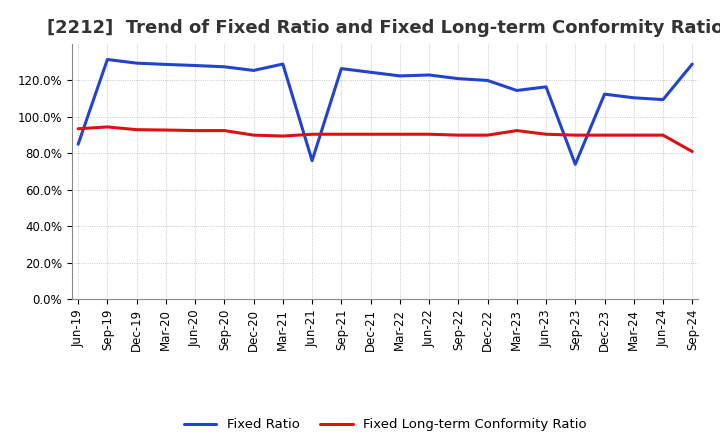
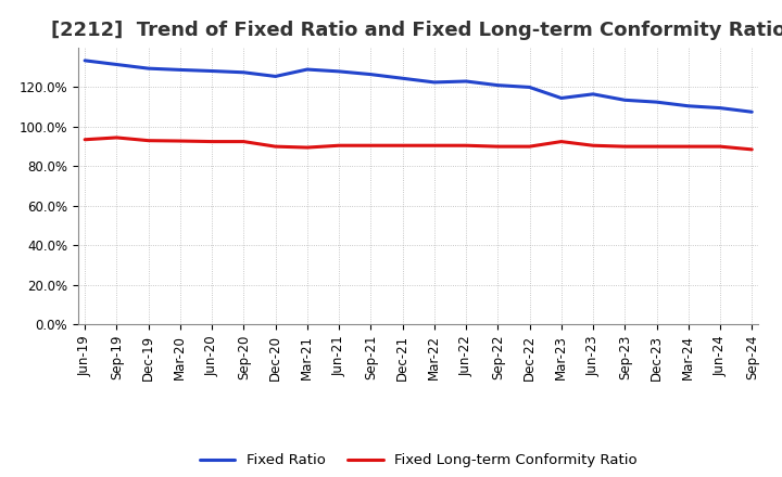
Fixed Ratio/Jun-19: 85% -> 134%
Fixed Ratio/Jun-21: 76% -> 128%
Fixed Ratio/Sep-23: 74% -> 114%
Fixed Ratio/Sep-24: 129% -> 108%
Fixed Long-term Conformity Ratio/Sep-24: 81% -> 88%
